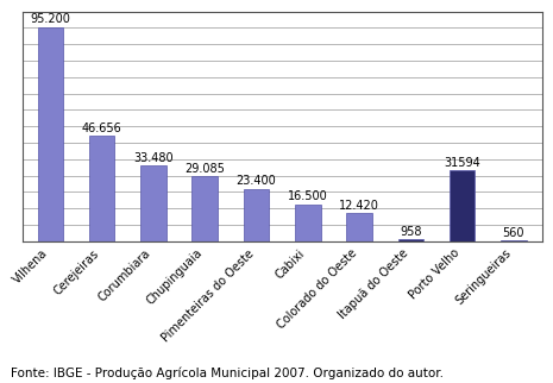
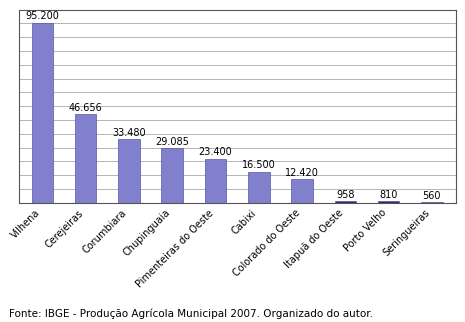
Porto Velho: 31594 -> 810
